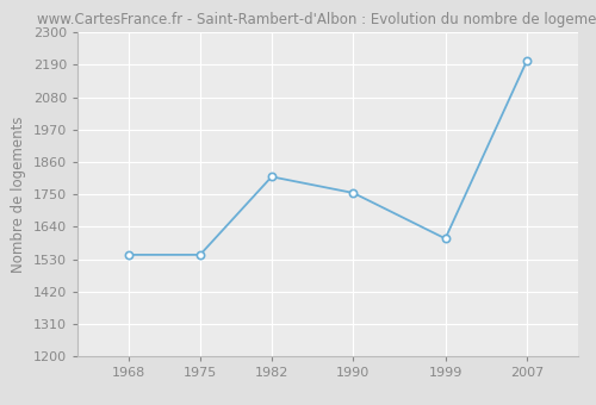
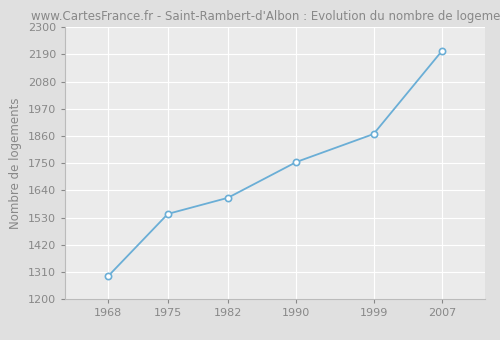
1968: 1545 -> 1292
1982: 1810 -> 1610
1999: 1600 -> 1868
